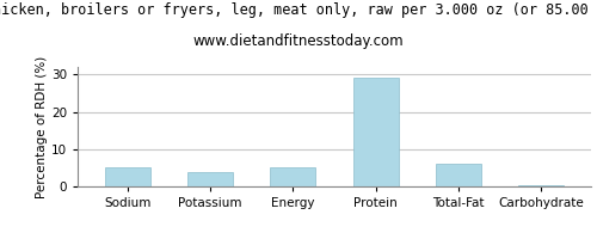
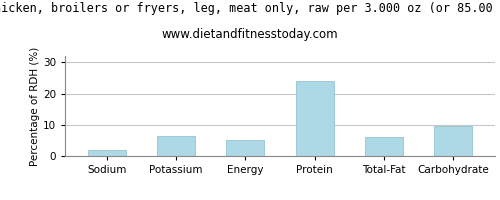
Sodium: 5.0 -> 2.0
Potassium: 4.0 -> 6.5
Protein: 29.0 -> 24.0
Carbohydrate: 0.3 -> 9.5
